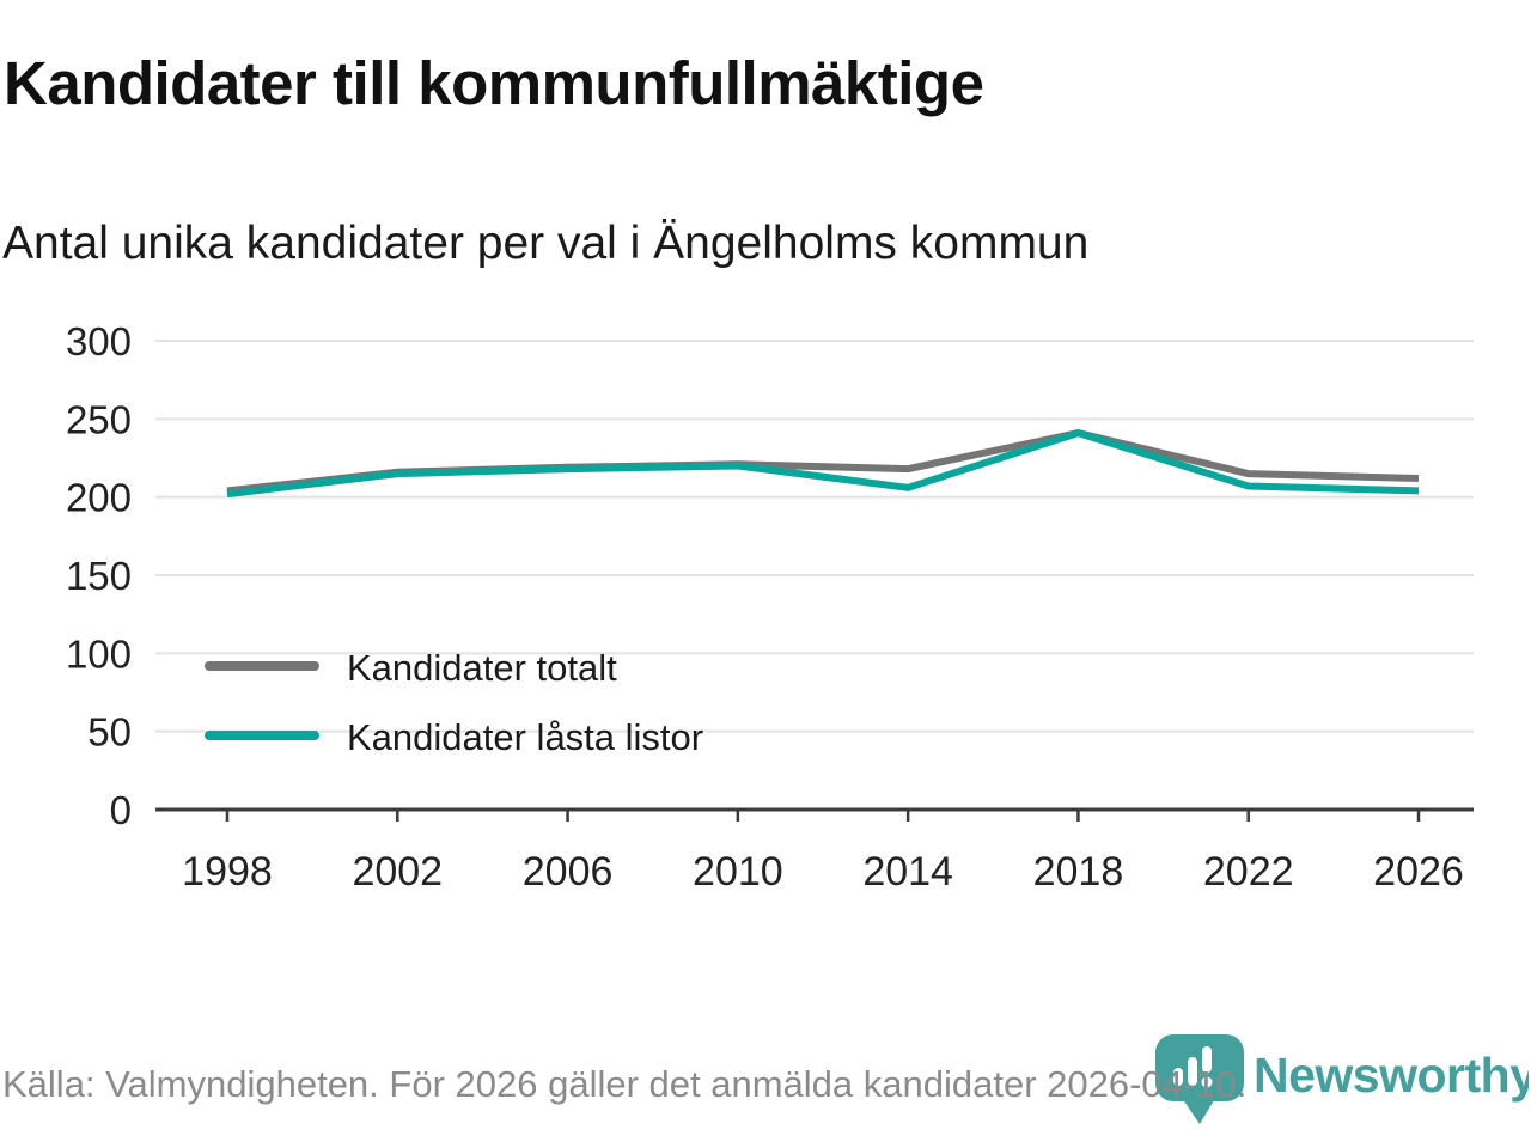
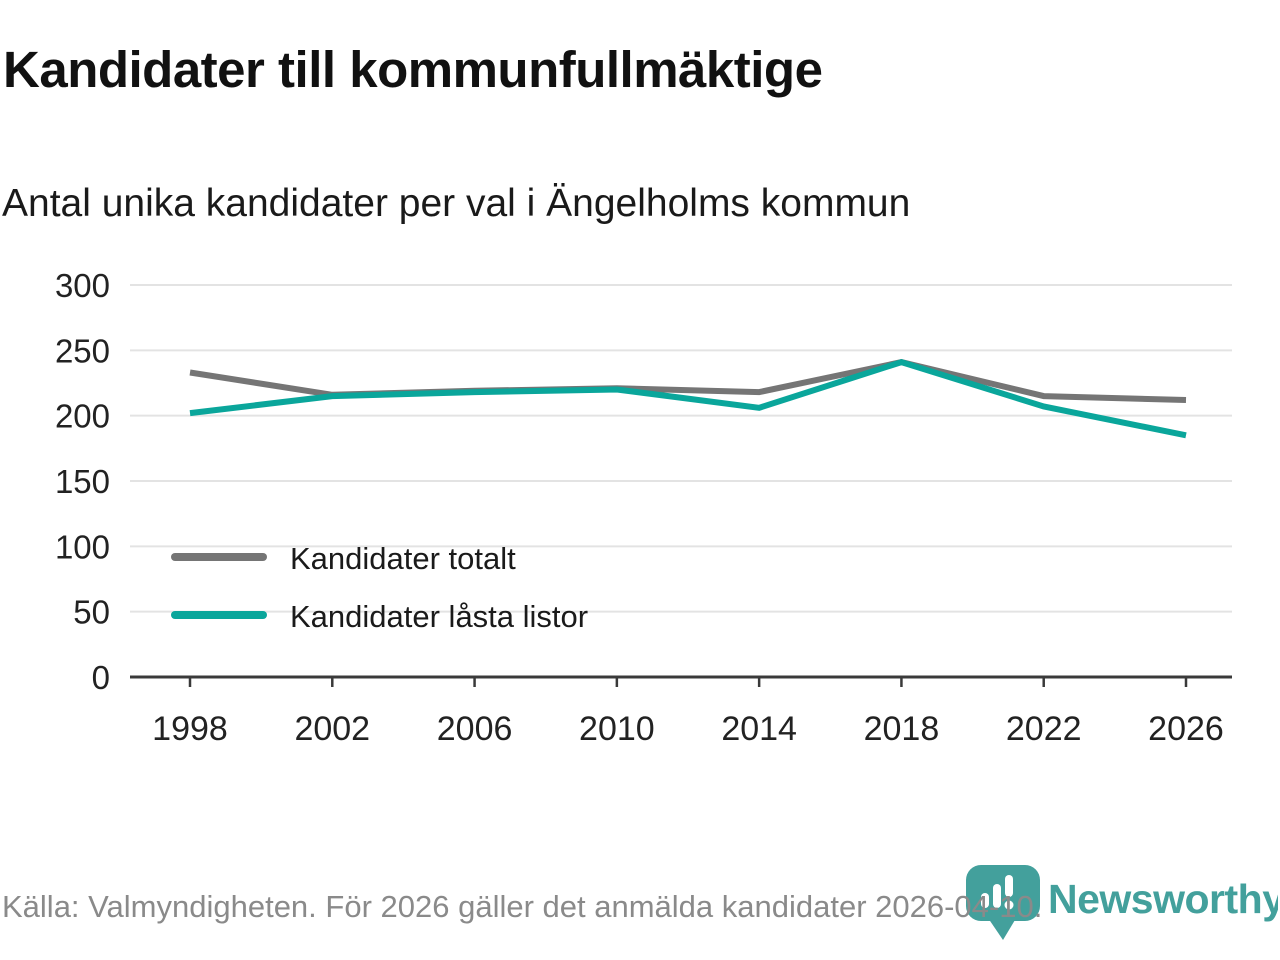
Kandidater totalt/1998: 204 -> 233
Kandidater låsta listor/2026: 204 -> 185
